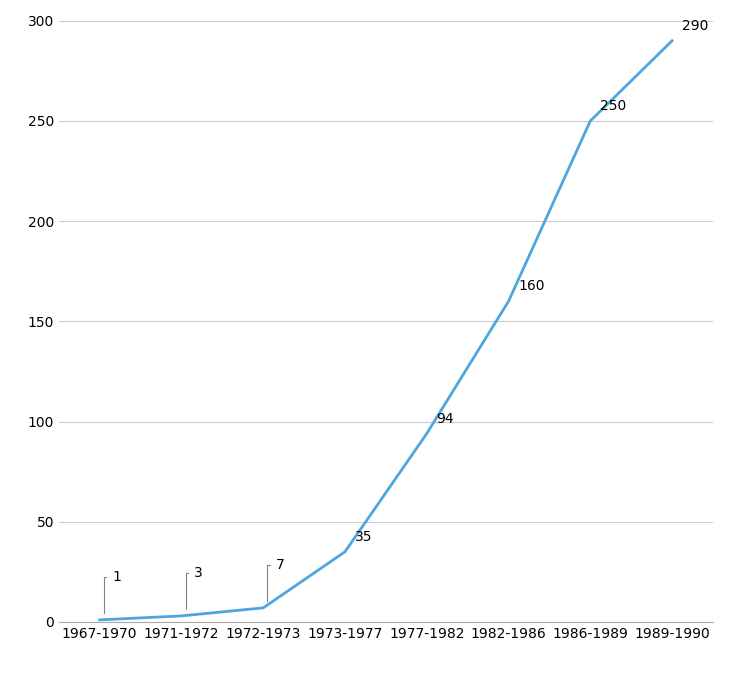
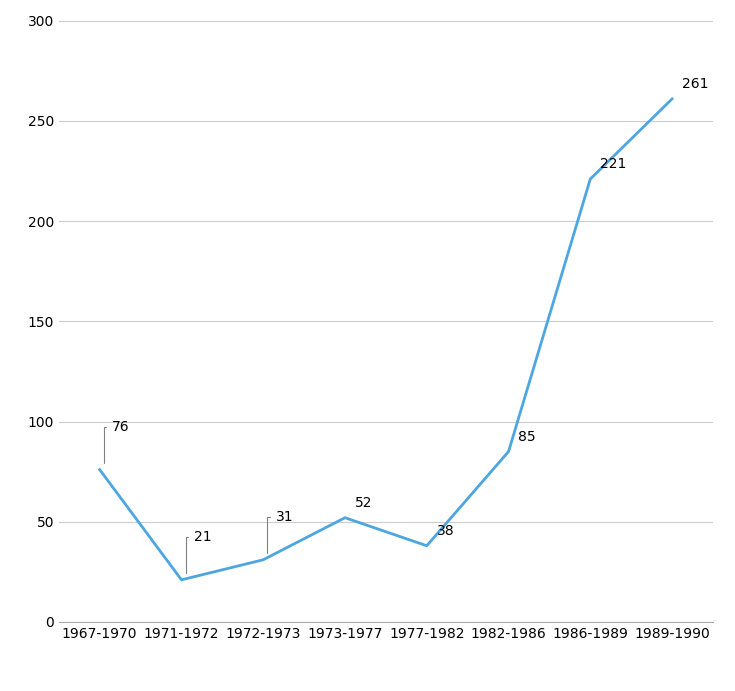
1967-1970: 1 -> 76
1971-1972: 3 -> 21
1972-1973: 7 -> 31
1973-1977: 35 -> 52
1977-1982: 94 -> 38
1982-1986: 160 -> 85
1986-1989: 250 -> 221
1989-1990: 290 -> 261
